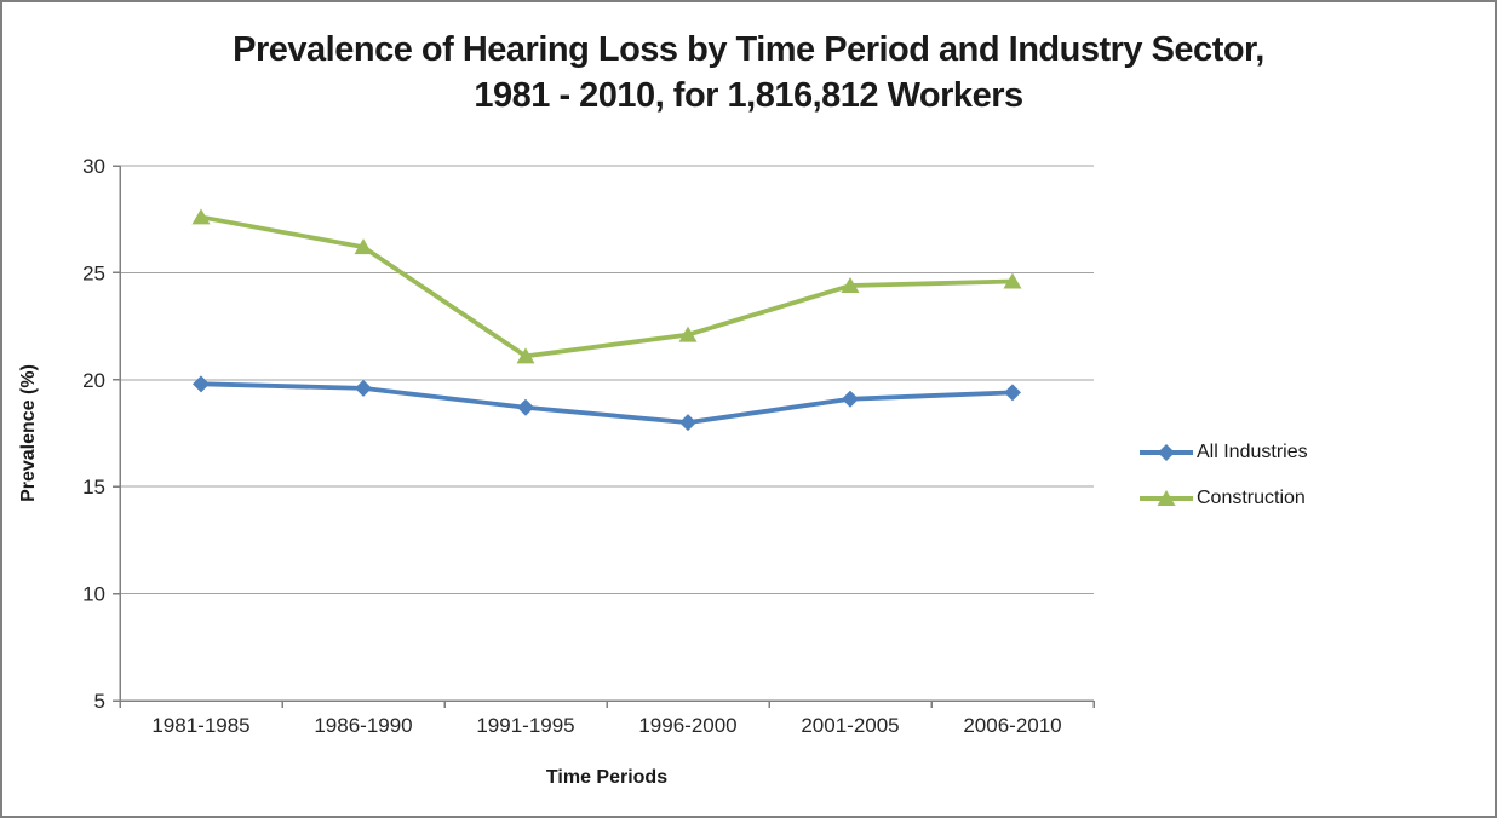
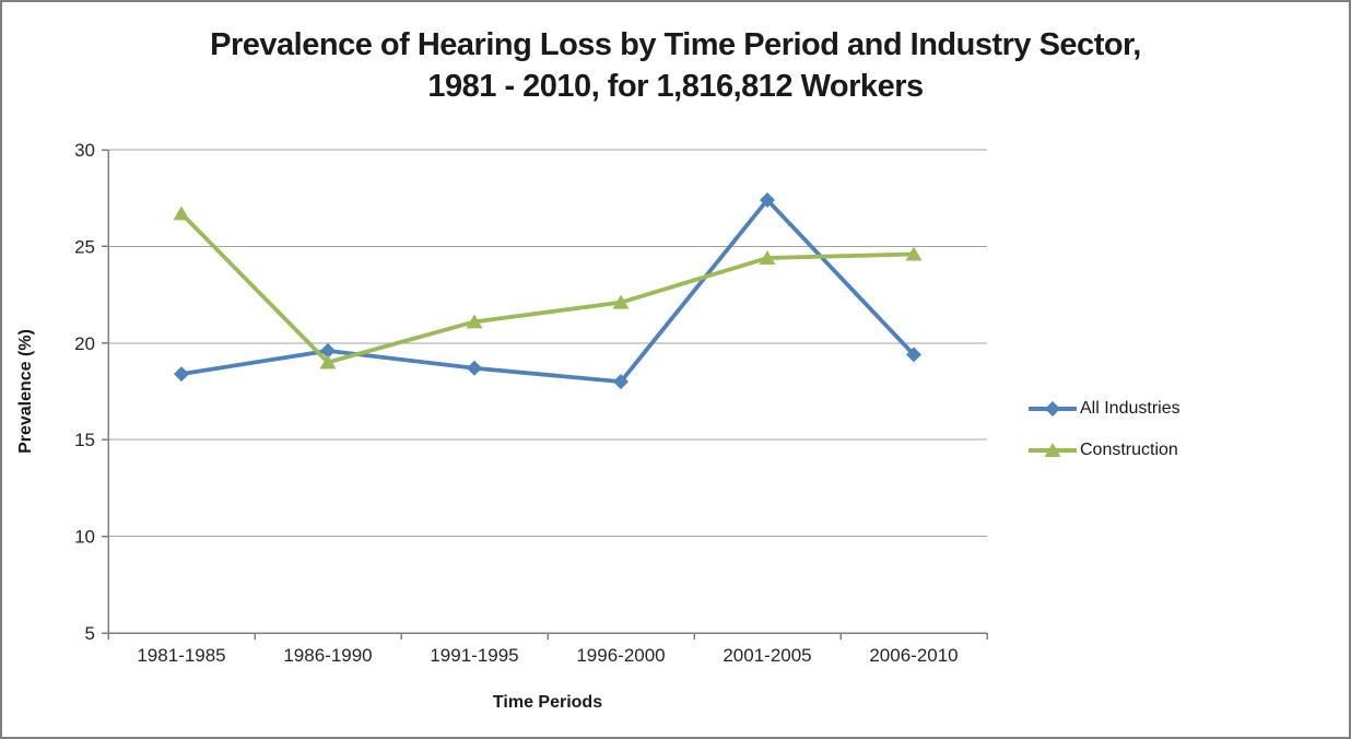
All Industries/1981-1985: 19.8 -> 18.4
Construction/1981-1985: 27.6 -> 26.7
Construction/1986-1990: 26.2 -> 19.0
All Industries/2001-2005: 19.1 -> 27.4
